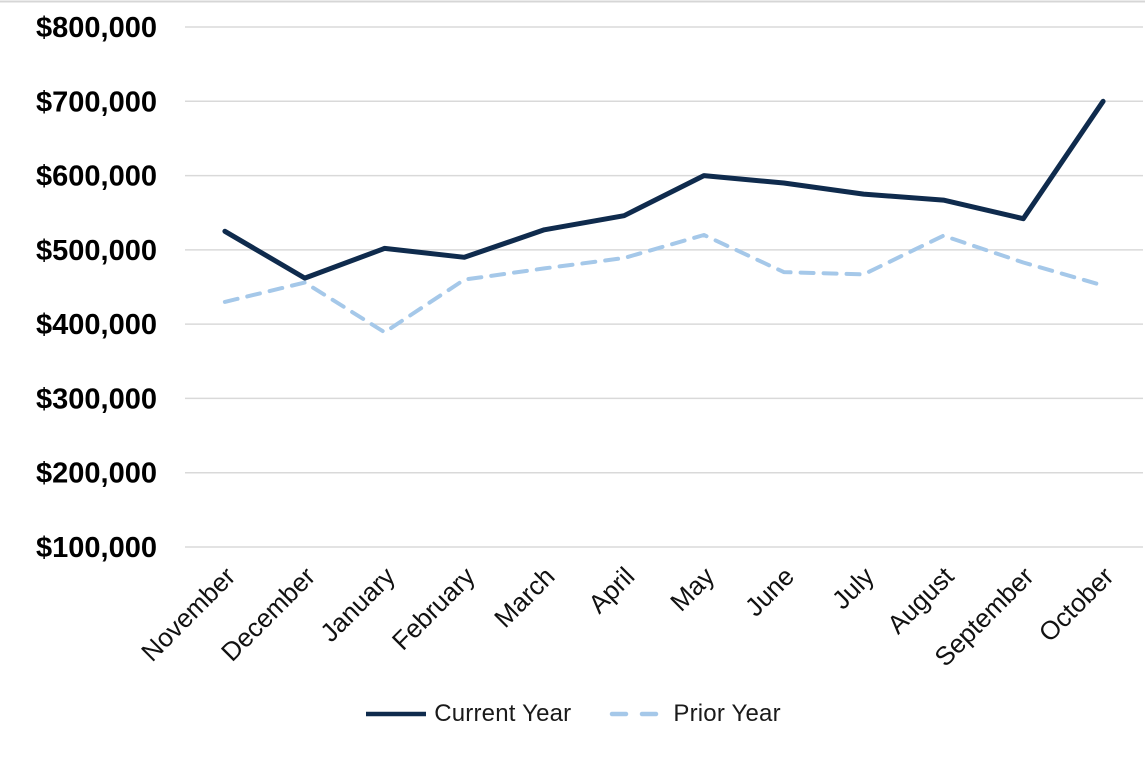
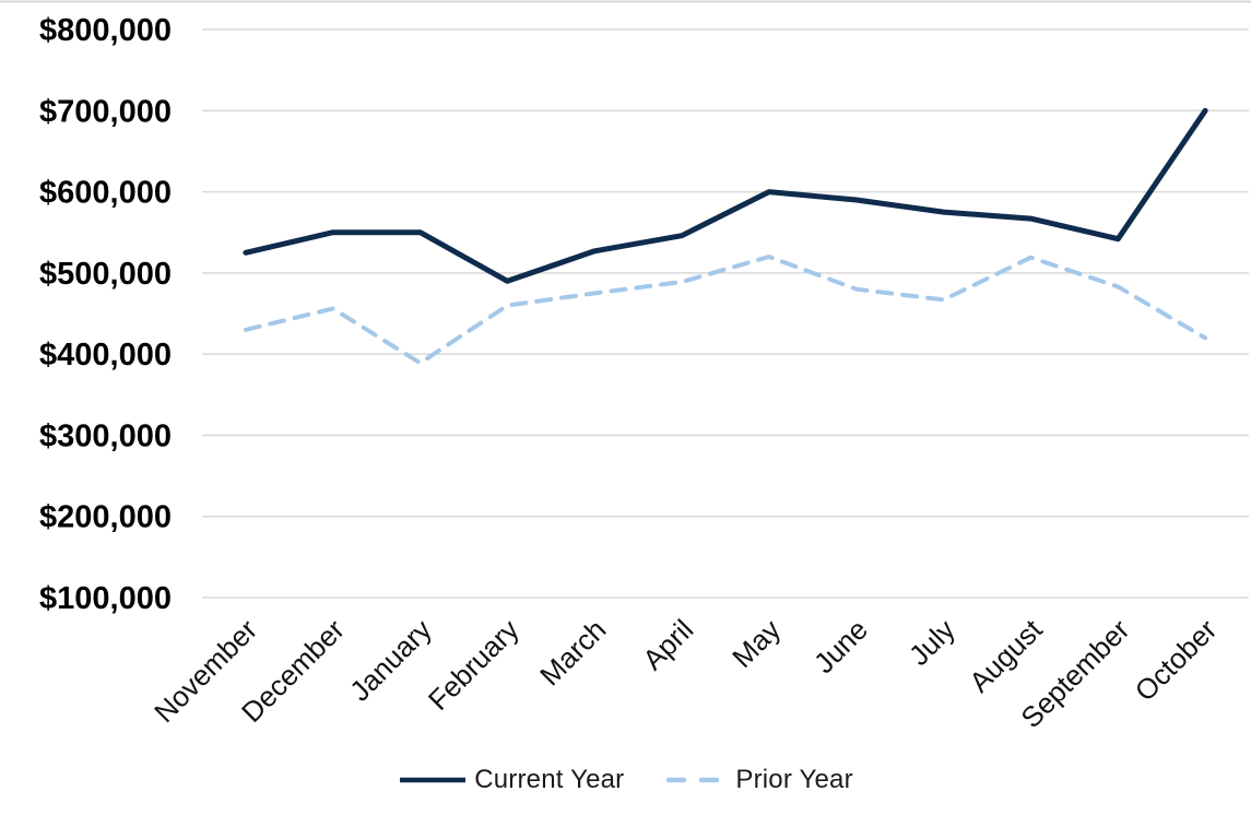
Current Year/December: $460000 -> $550000
Current Year/January: $500000 -> $550000
Prior Year/June: $470000 -> $480000
Prior Year/October: $450000 -> $420000
